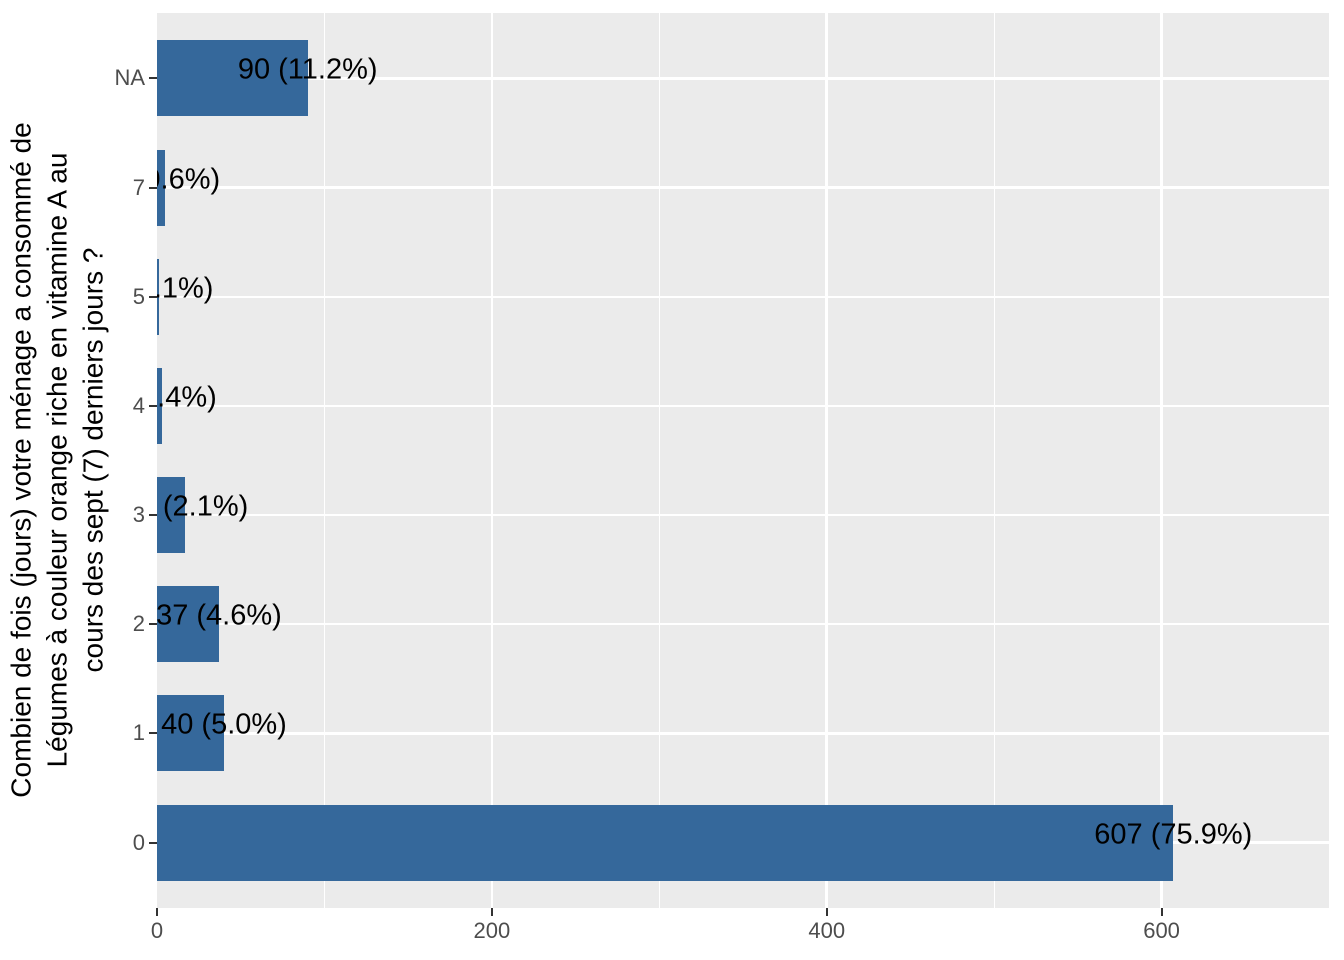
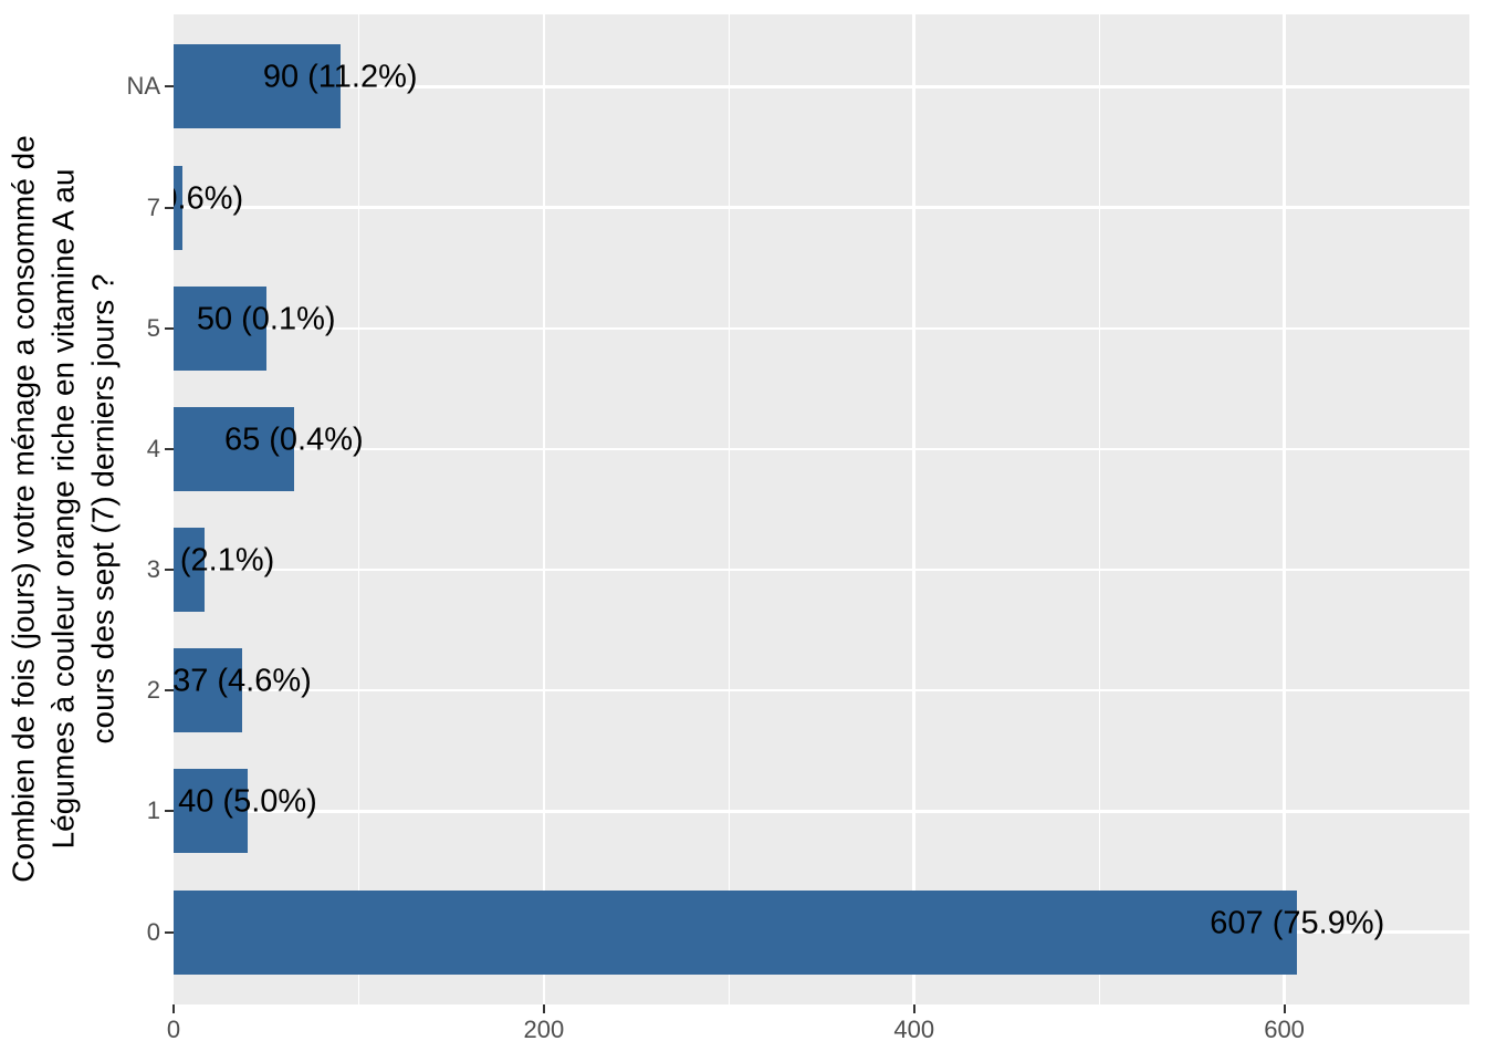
5: 1 -> 50
4: 3 -> 65
